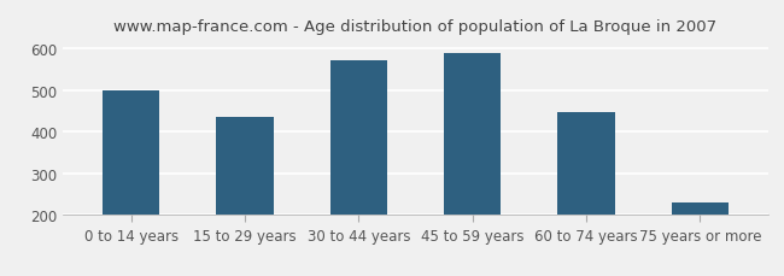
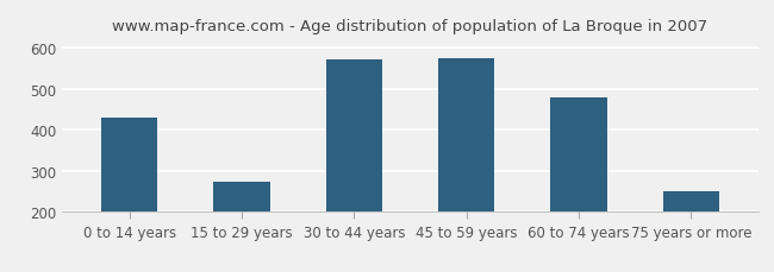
0 to 14 years: 500 -> 430
15 to 29 years: 435 -> 275
45 to 59 years: 591 -> 575
60 to 74 years: 447 -> 480
75 years or more: 230 -> 250
